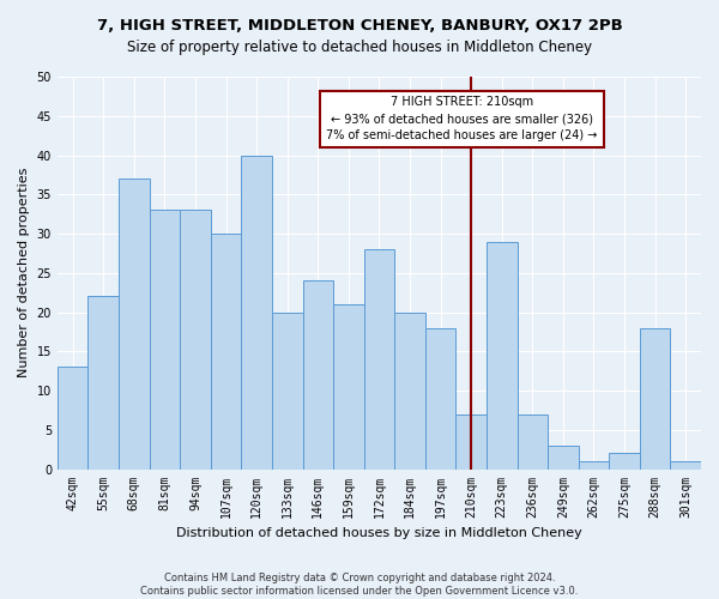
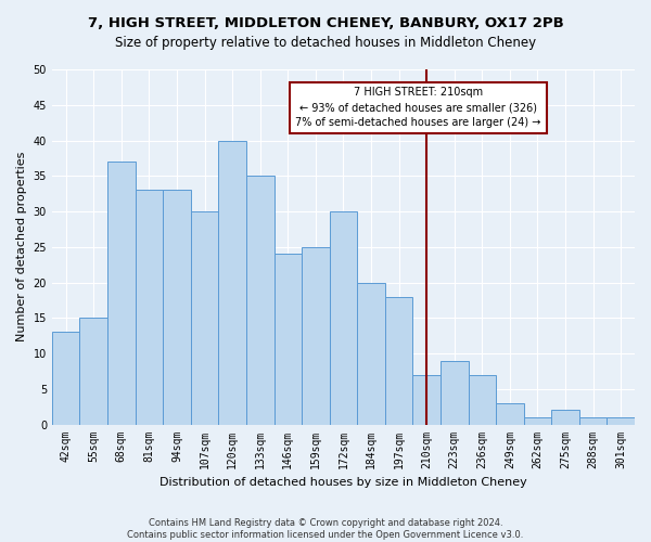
55sqm: 22 -> 15
133sqm: 20 -> 35
159sqm: 21 -> 25
172sqm: 28 -> 30
223sqm: 29 -> 9
288sqm: 18 -> 1
